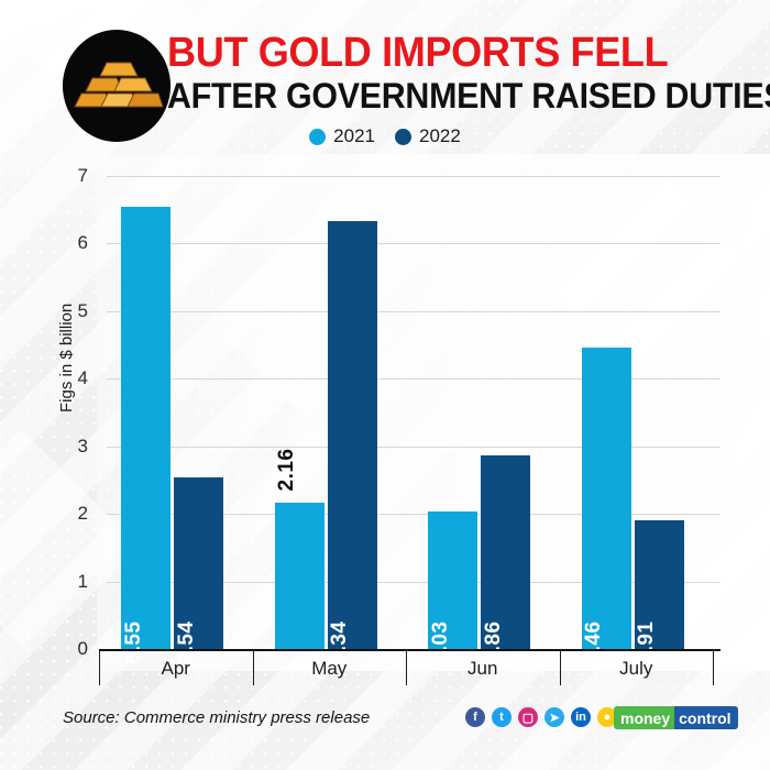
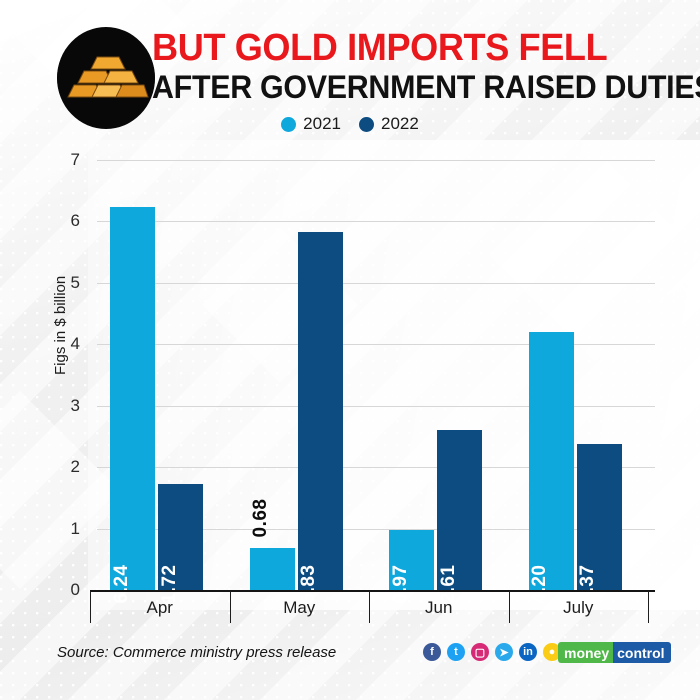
2021/Apr: 6.55 -> 6.24
2022/Apr: 2.54 -> 1.72
2021/May: 2.16 -> 0.68
2022/May: 6.34 -> 5.83
2021/Jun: 2.03 -> 0.97
2022/Jun: 2.86 -> 2.61
2021/July: 4.46 -> 4.20
2022/July: 1.91 -> 2.37
